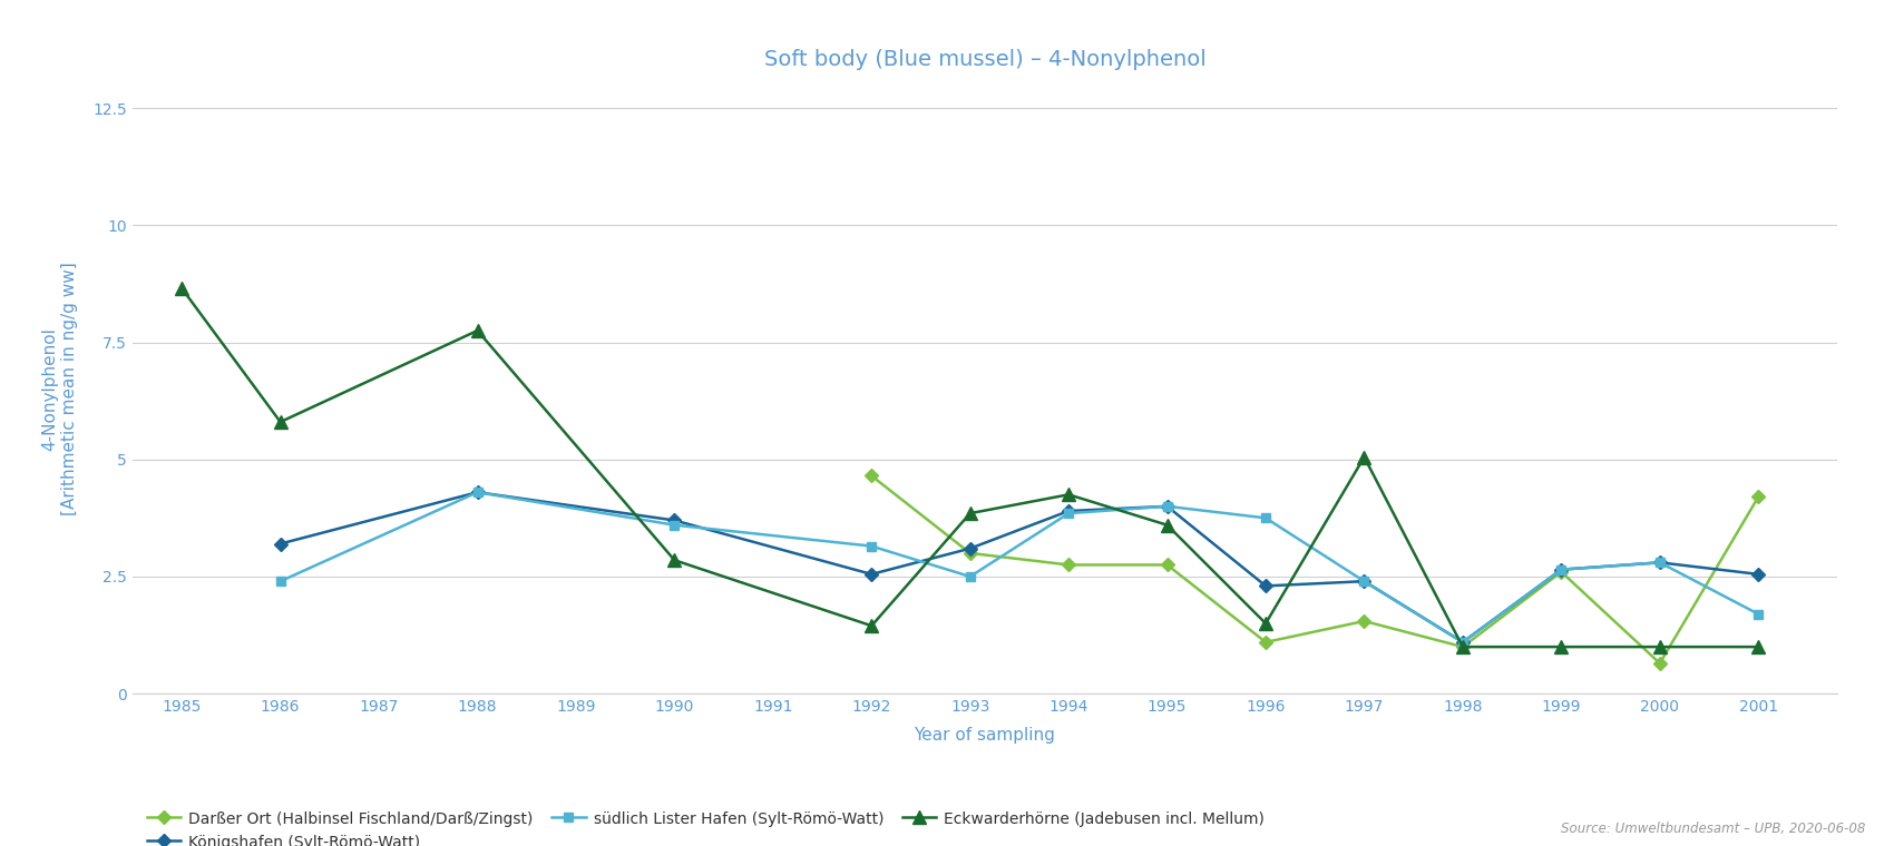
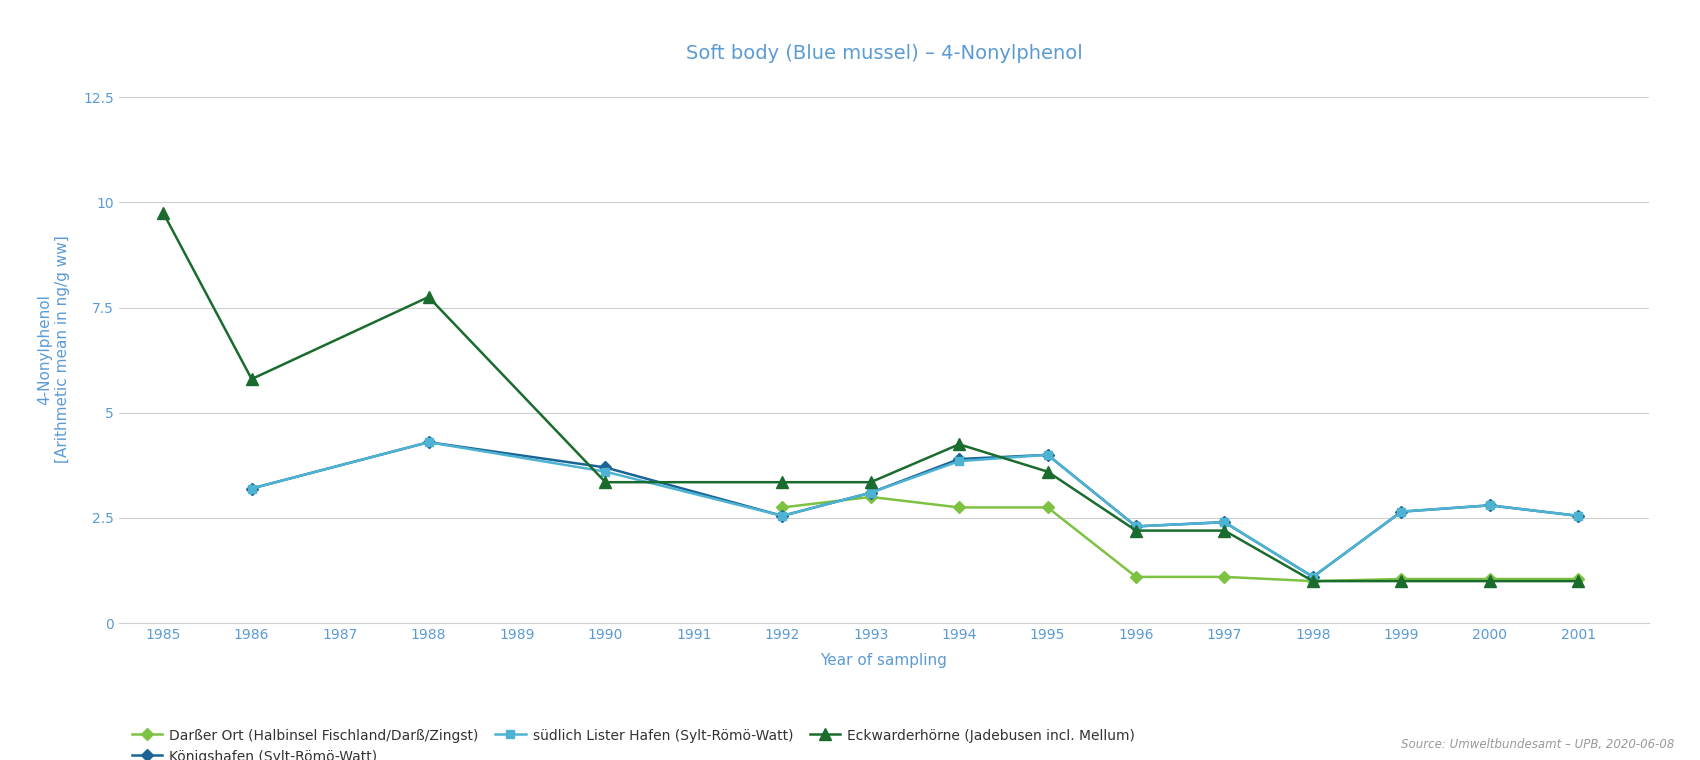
Eckwarderhörne (Jadebusen incl. Mellum)/1985: 8.65 -> 9.75
südlich Lister Hafen (Sylt-Römö-Watt)/1986: 2.40 -> 3.20
Eckwarderhörne (Jadebusen incl. Mellum)/1990: 2.85 -> 3.35
Darßer Ort (Halbinsel Fischland/Darß/Zingst)/1992: 4.65 -> 2.75
südlich Lister Hafen (Sylt-Römö-Watt)/1992: 3.15 -> 2.55
Eckwarderhörne (Jadebusen incl. Mellum)/1992: 1.45 -> 3.35
südlich Lister Hafen (Sylt-Römö-Watt)/1993: 2.50 -> 3.10
Eckwarderhörne (Jadebusen incl. Mellum)/1993: 3.85 -> 3.35
südlich Lister Hafen (Sylt-Römö-Watt)/1996: 3.75 -> 2.30
Eckwarderhörne (Jadebusen incl. Mellum)/1996: 1.50 -> 2.20
Darßer Ort (Halbinsel Fischland/Darß/Zingst)/1997: 1.55 -> 1.10
Eckwarderhörne (Jadebusen incl. Mellum)/1997: 5.05 -> 2.20
Darßer Ort (Halbinsel Fischland/Darß/Zingst)/1999: 2.60 -> 1.05
Darßer Ort (Halbinsel Fischland/Darß/Zingst)/2000: 0.65 -> 1.05
Darßer Ort (Halbinsel Fischland/Darß/Zingst)/2001: 4.20 -> 1.05
südlich Lister Hafen (Sylt-Römö-Watt)/2001: 1.70 -> 2.55
